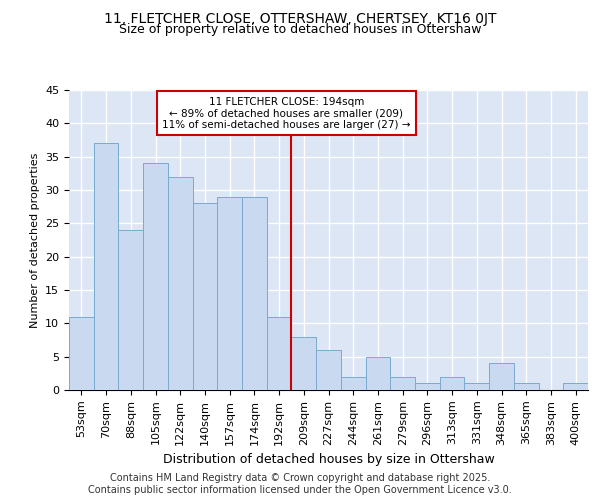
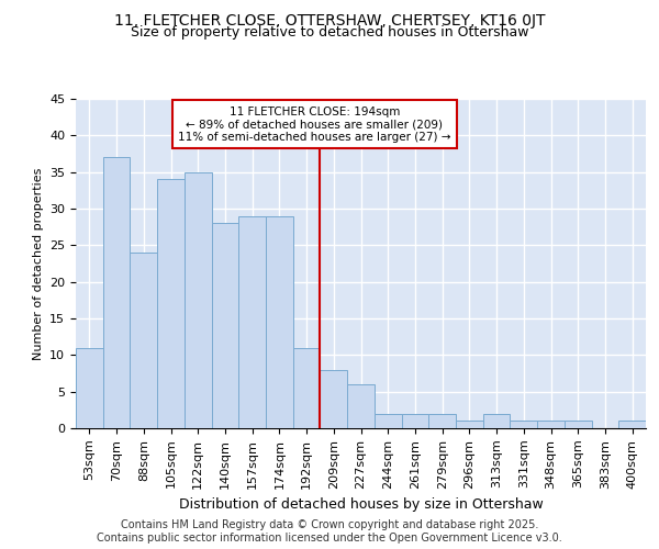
122sqm: 32 -> 35
261sqm: 5 -> 2
348sqm: 4 -> 1
